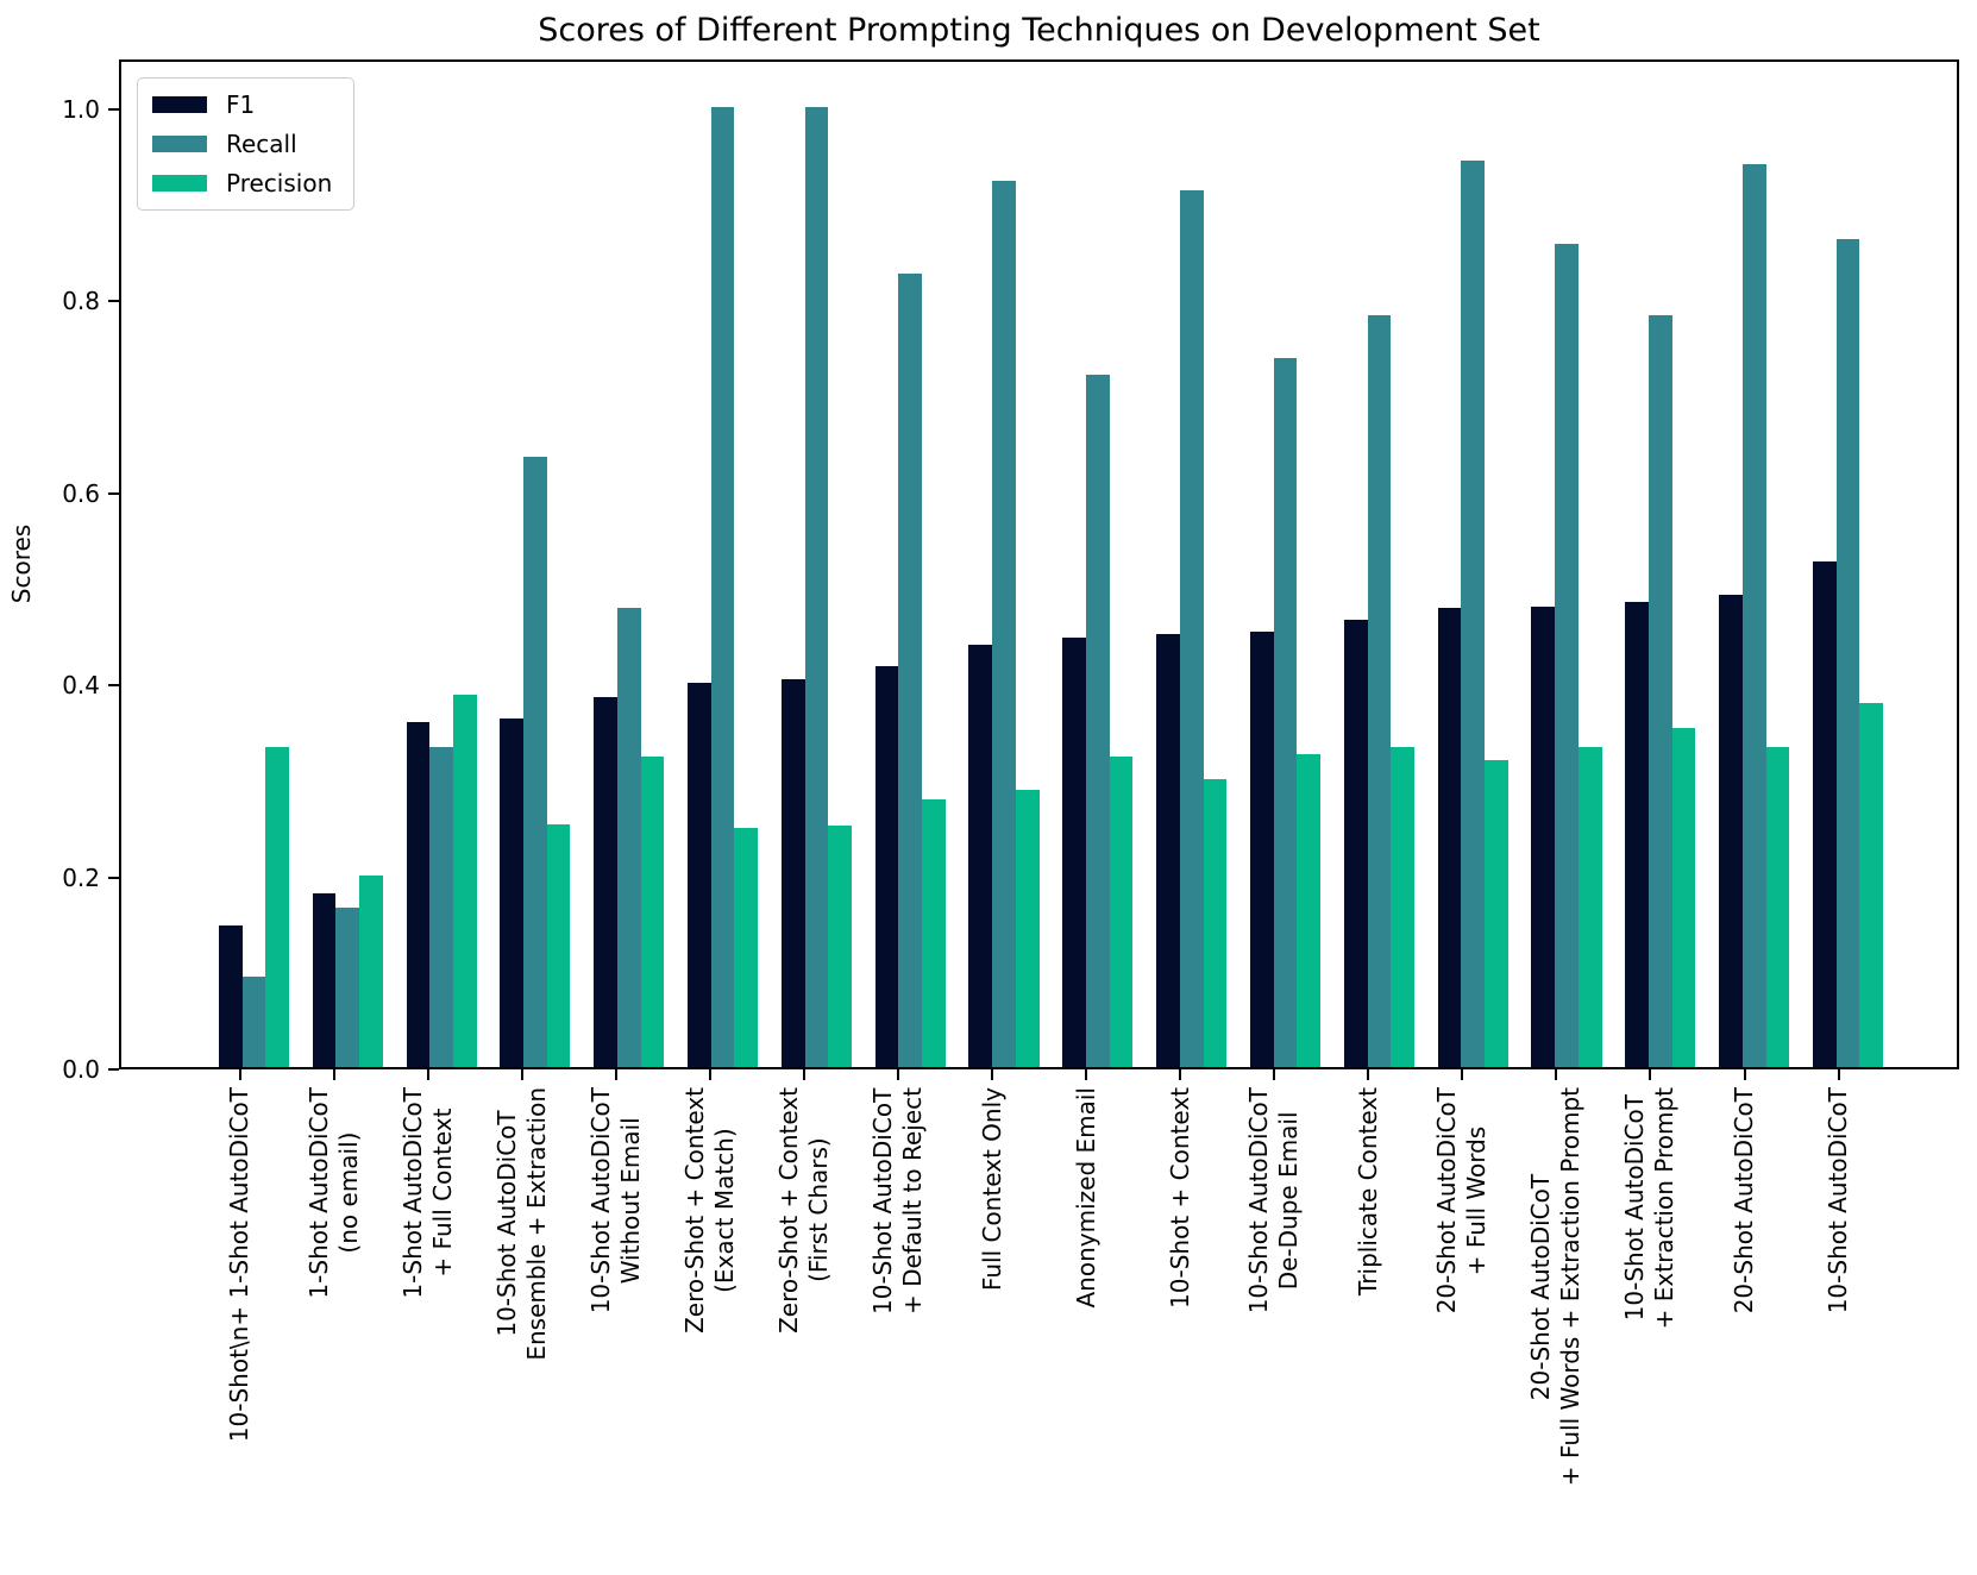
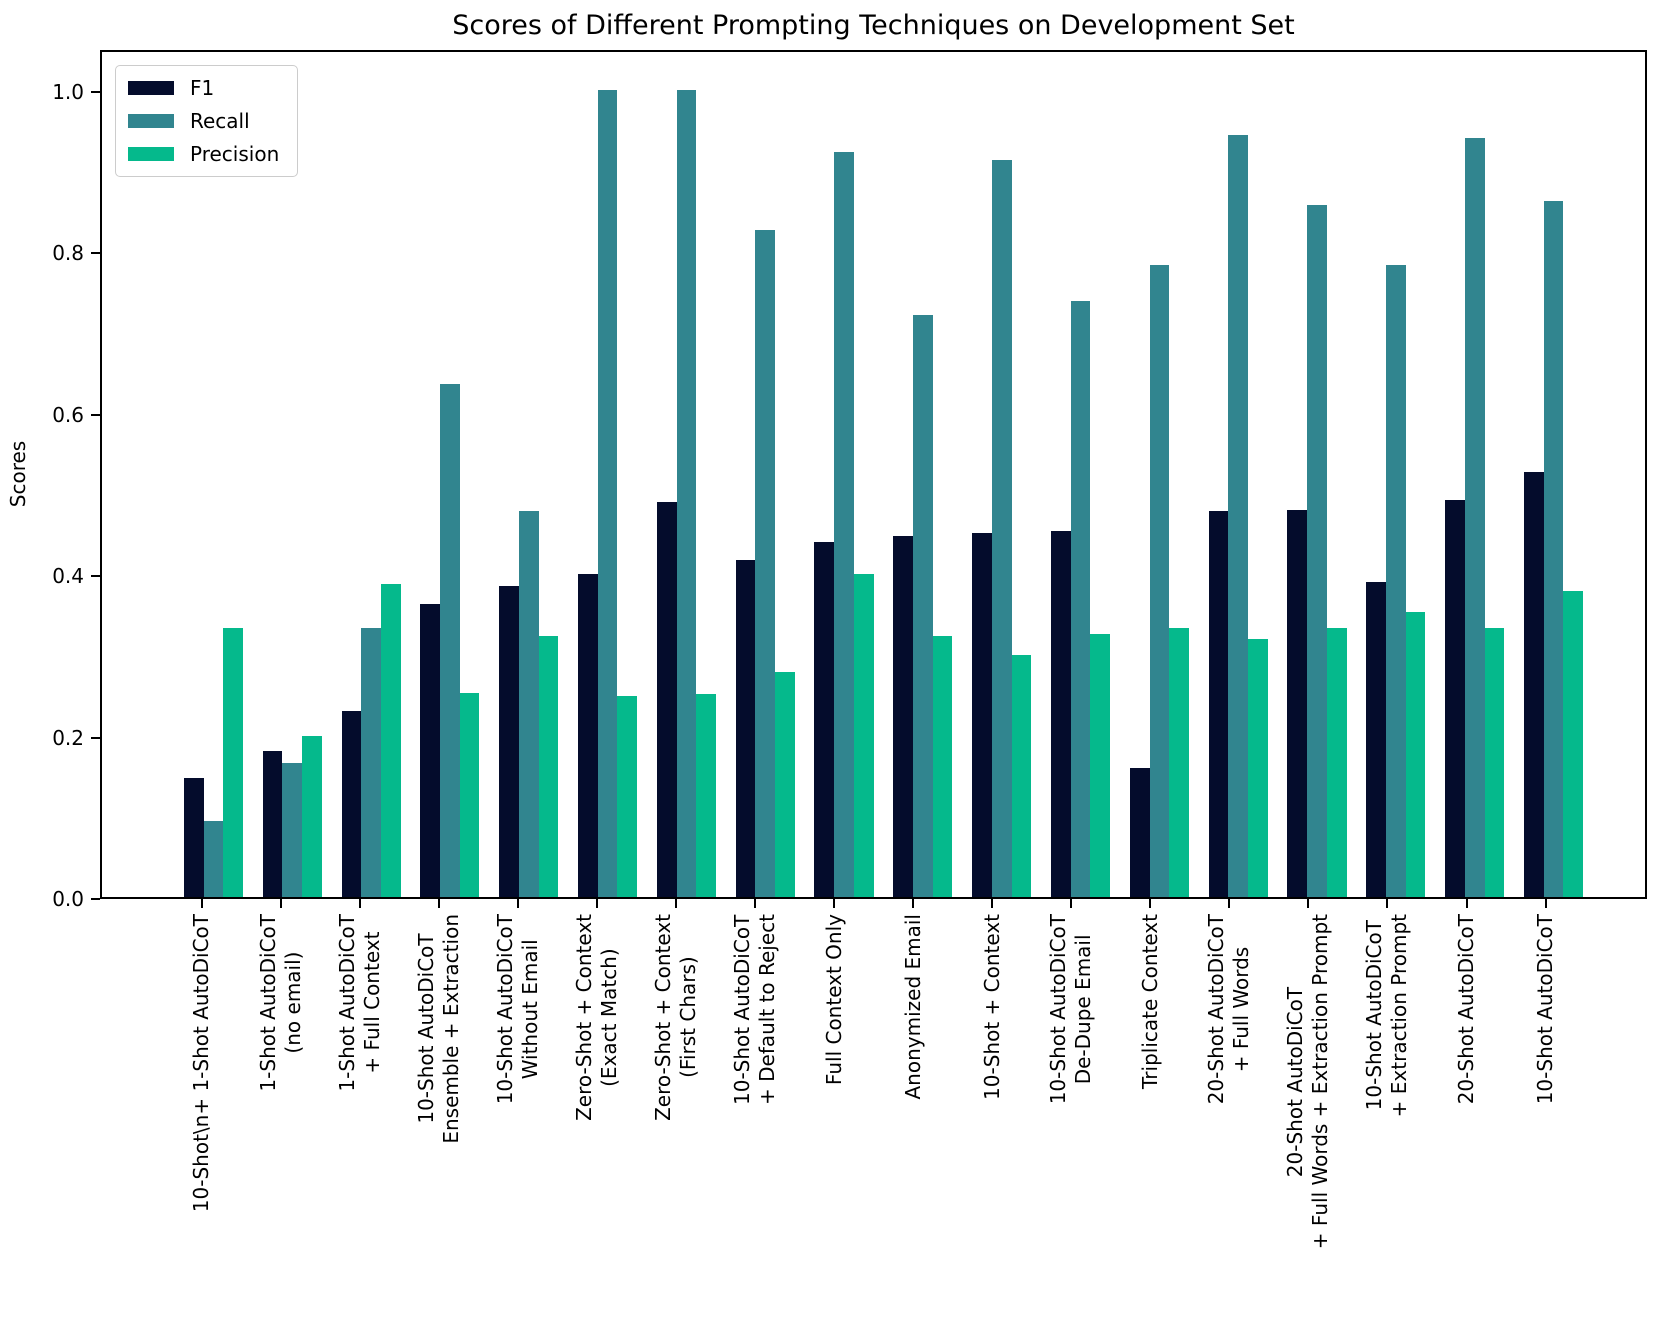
F1/1-Shot AutoDiCoT + Full Context: 0.36 -> 0.23
F1/Zero-Shot + Context (First Chars): 0.40 -> 0.49
Precision/Full Context Only: 0.29 -> 0.40
F1/Triplicate Context: 0.47 -> 0.16
F1/10-Shot AutoDiCoT + Extraction Prompt: 0.48 -> 0.39
